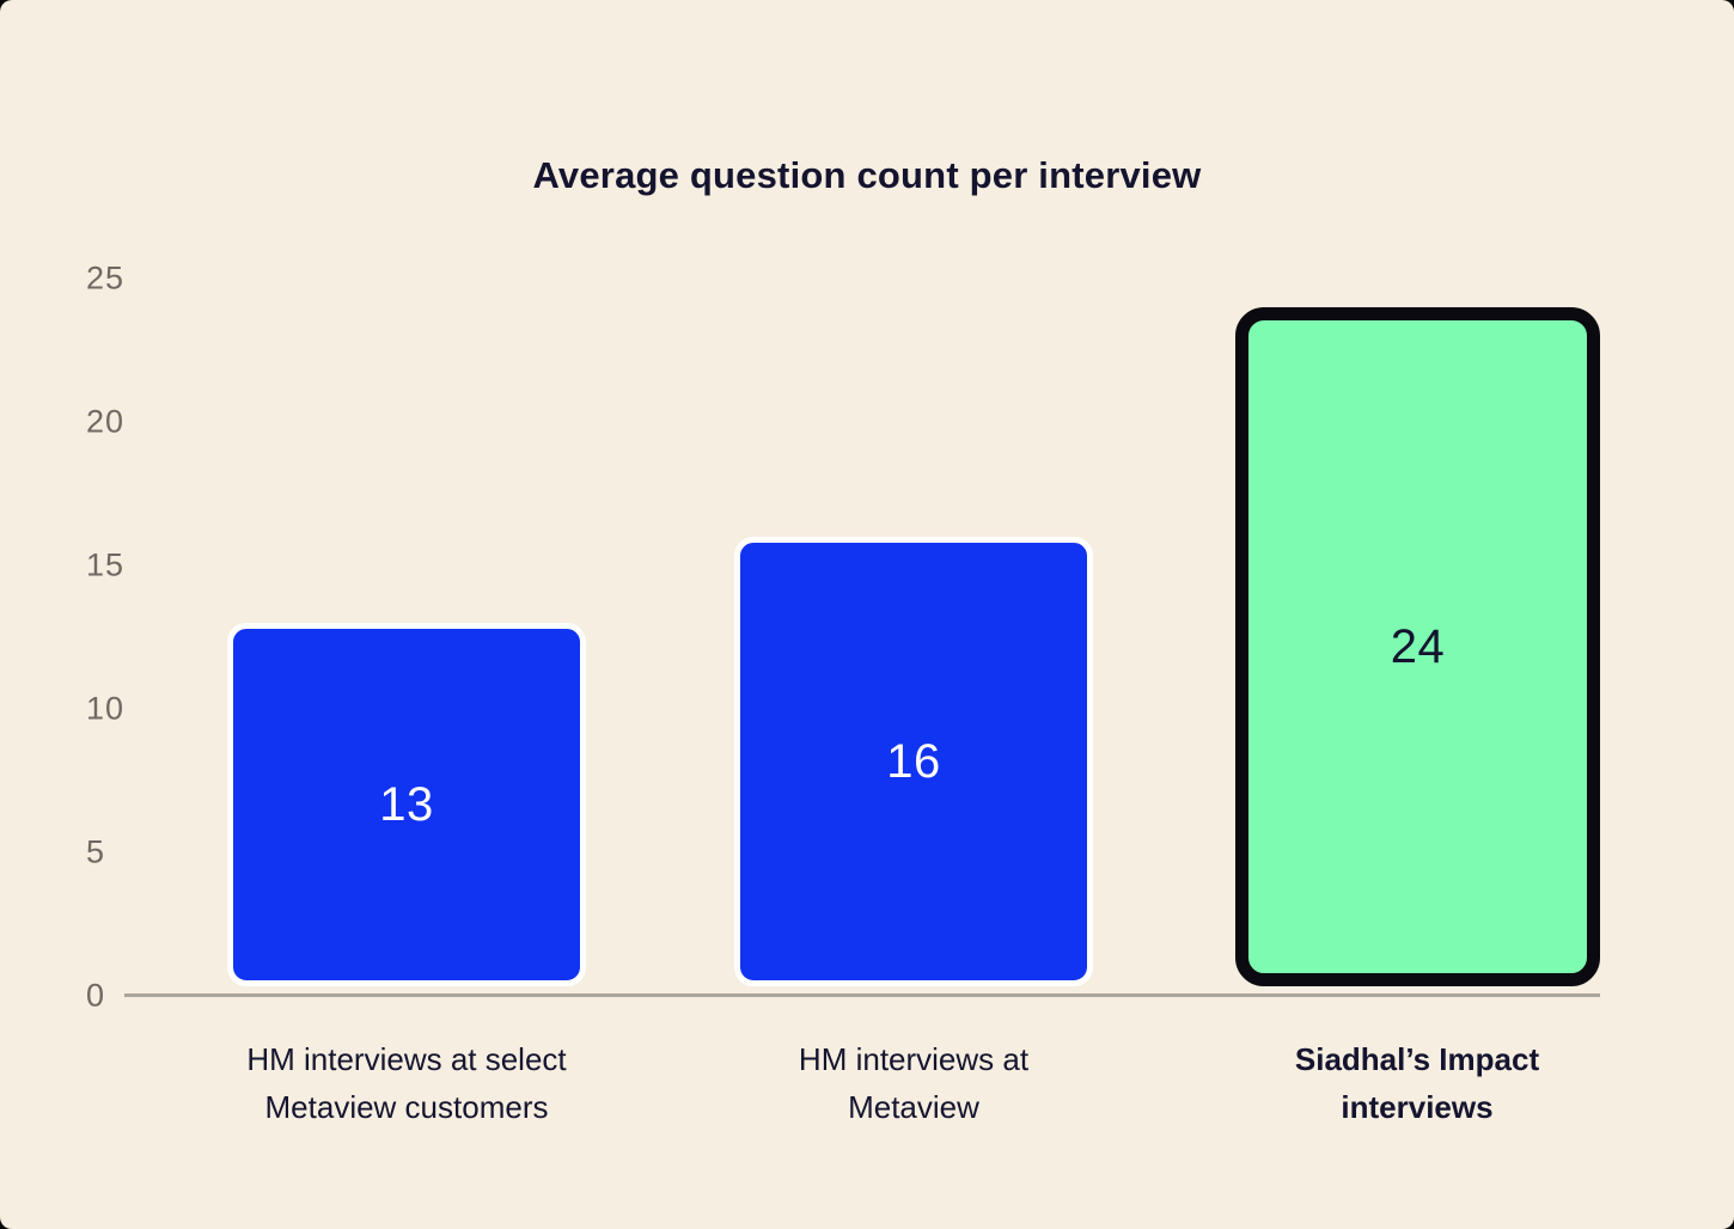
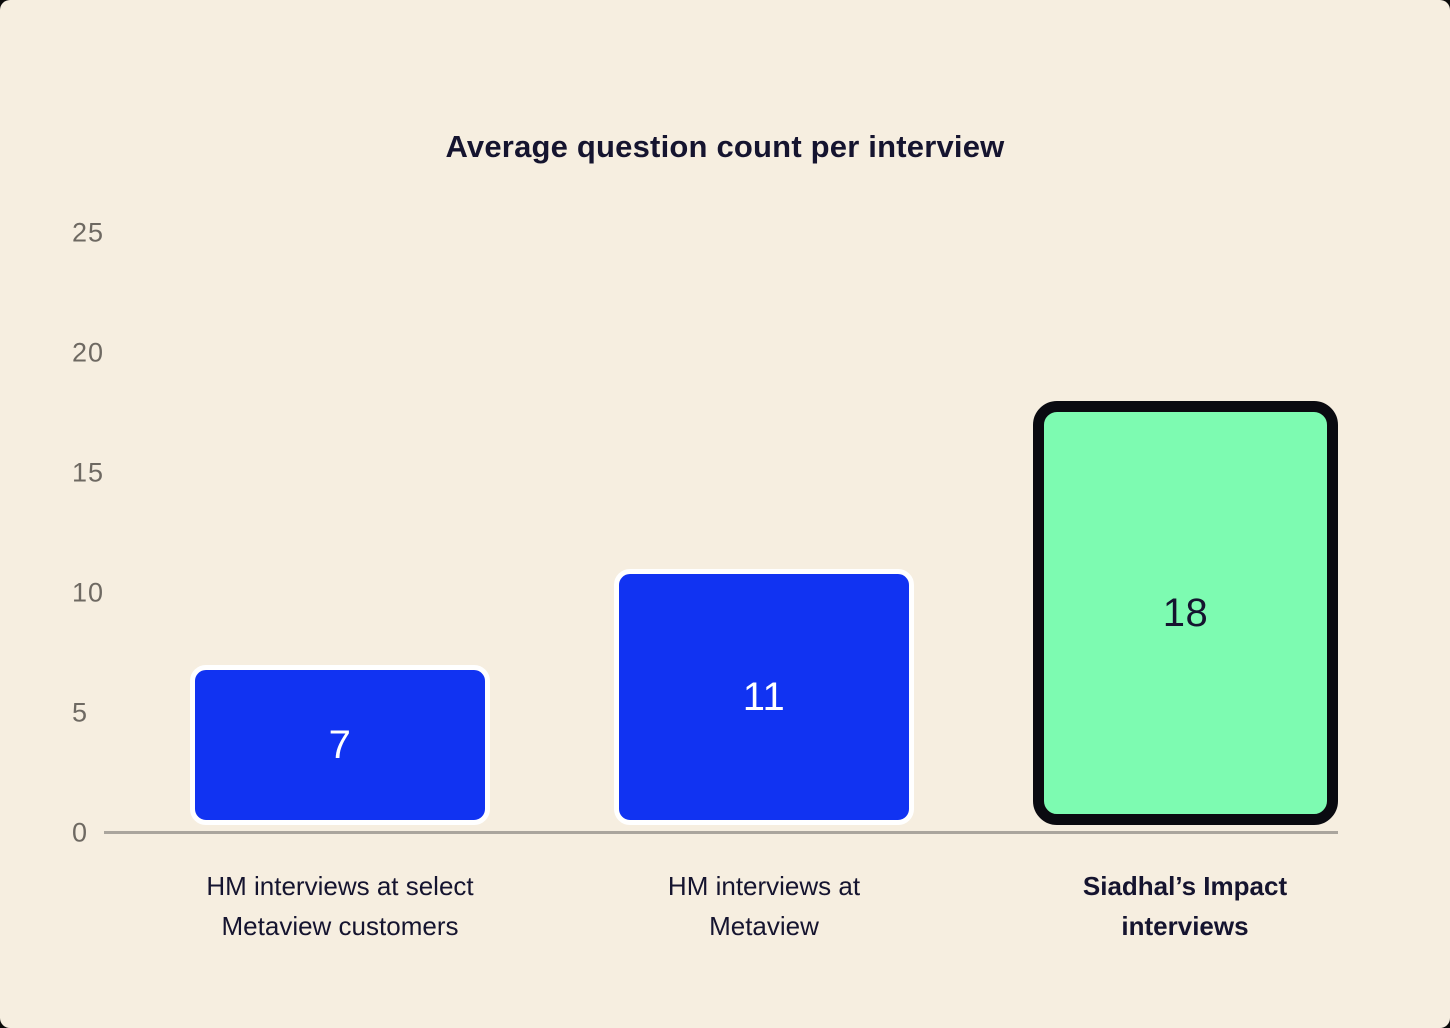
HM interviews at select Metaview customers: 13 -> 7
HM interviews at Metaview: 16 -> 11
Siadhal’s Impact interviews: 24 -> 18
